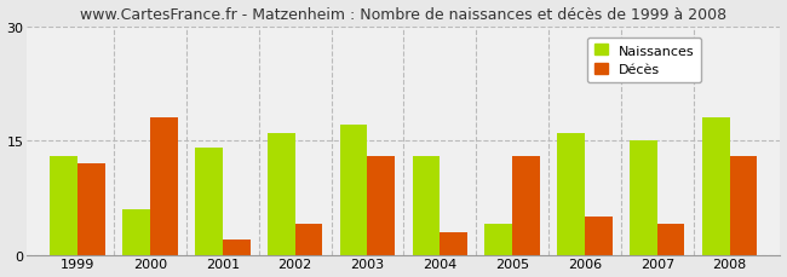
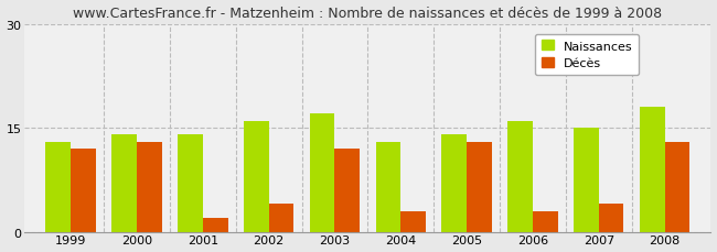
Naissances/2000: 6 -> 14
Décès/2000: 18 -> 13
Décès/2003: 13 -> 12
Naissances/2005: 4 -> 14
Décès/2006: 5 -> 3
